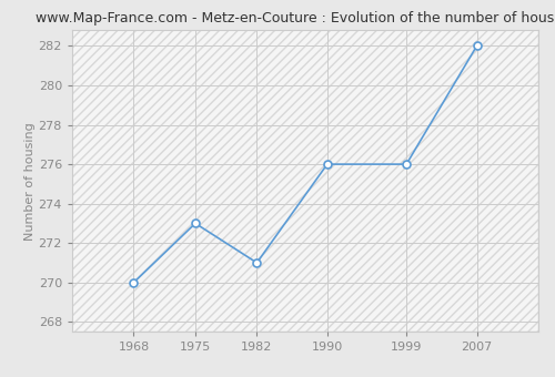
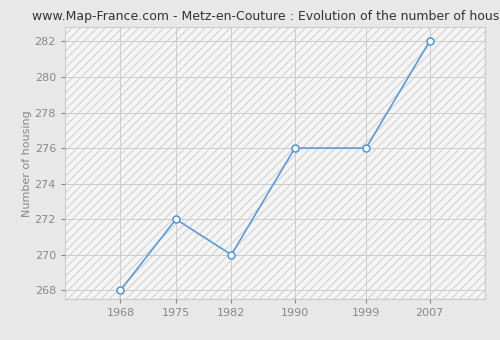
1968: 270 -> 268
1975: 273 -> 272
1982: 271 -> 270
